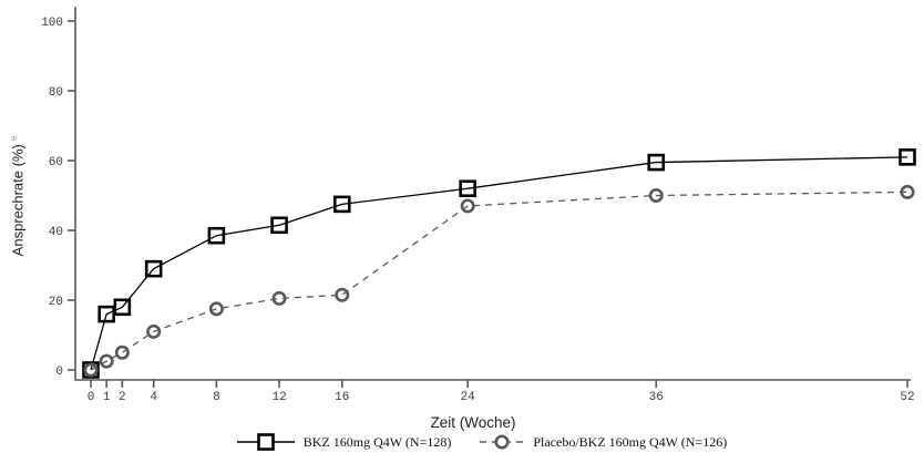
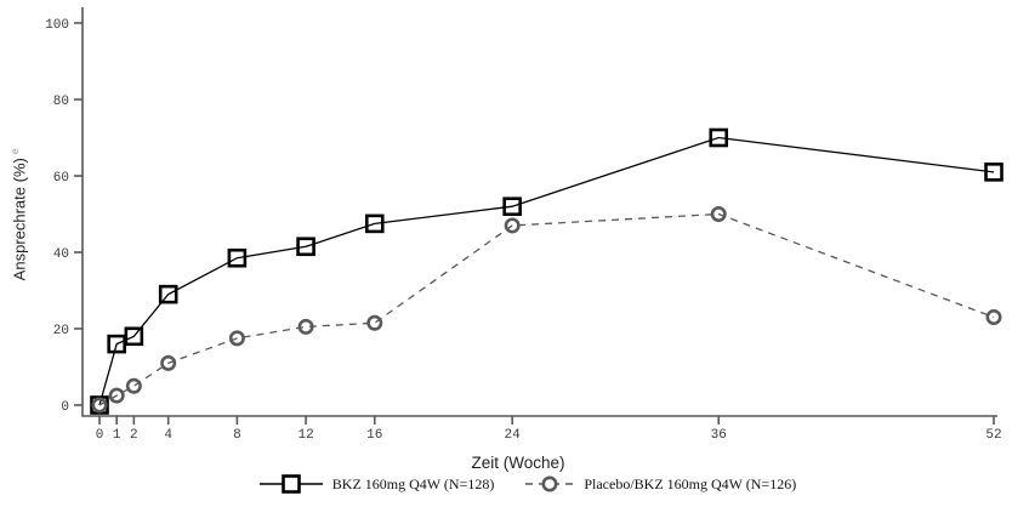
BKZ 160mg Q4W (N=128)/36: 60 -> 70
Placebo/BKZ 160mg Q4W (N=126)/52: 51 -> 23
